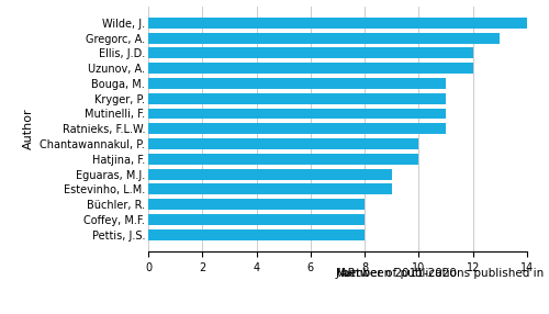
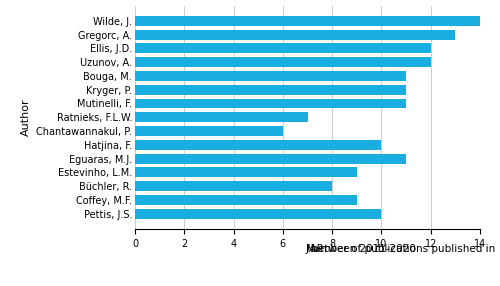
Ratnieks, F.L.W.: 11 -> 7
Chantawannakul, P.: 10 -> 6
Eguaras, M.J.: 9 -> 11
Coffey, M.F.: 8 -> 9
Pettis, J.S.: 8 -> 10
